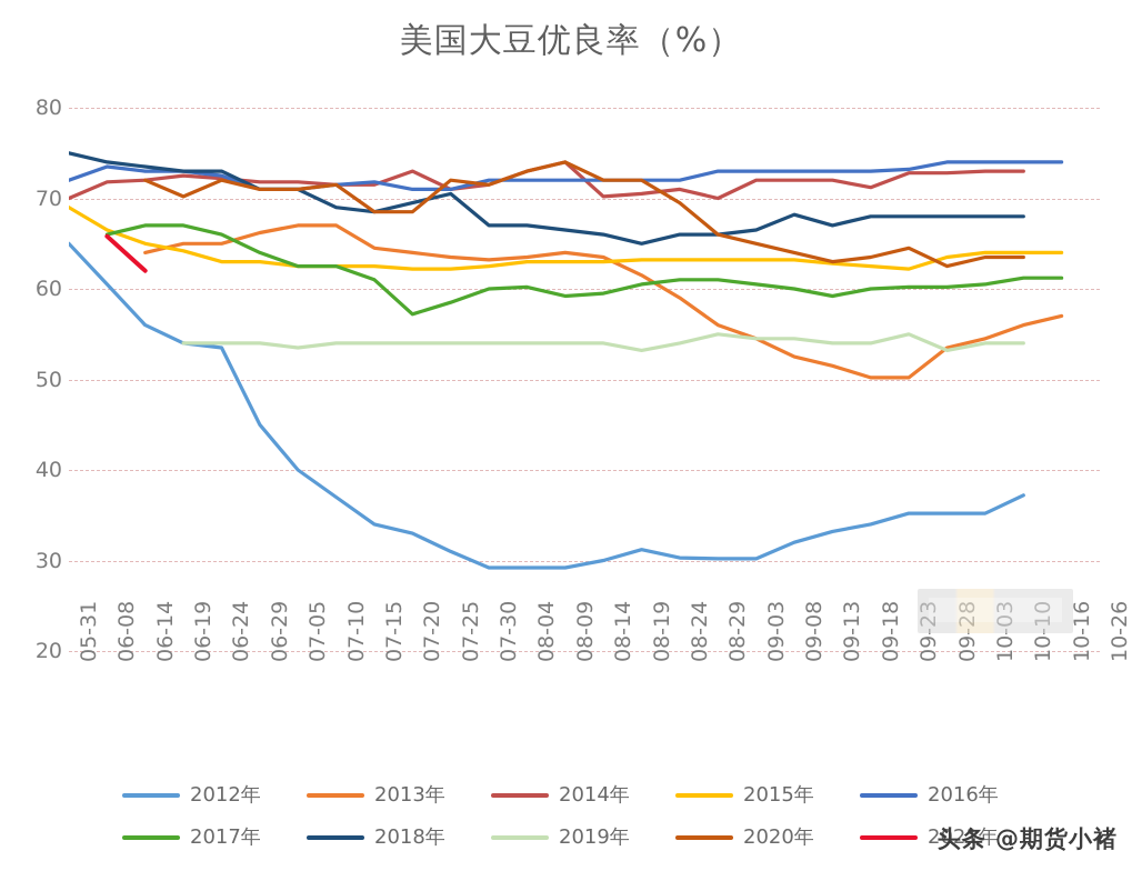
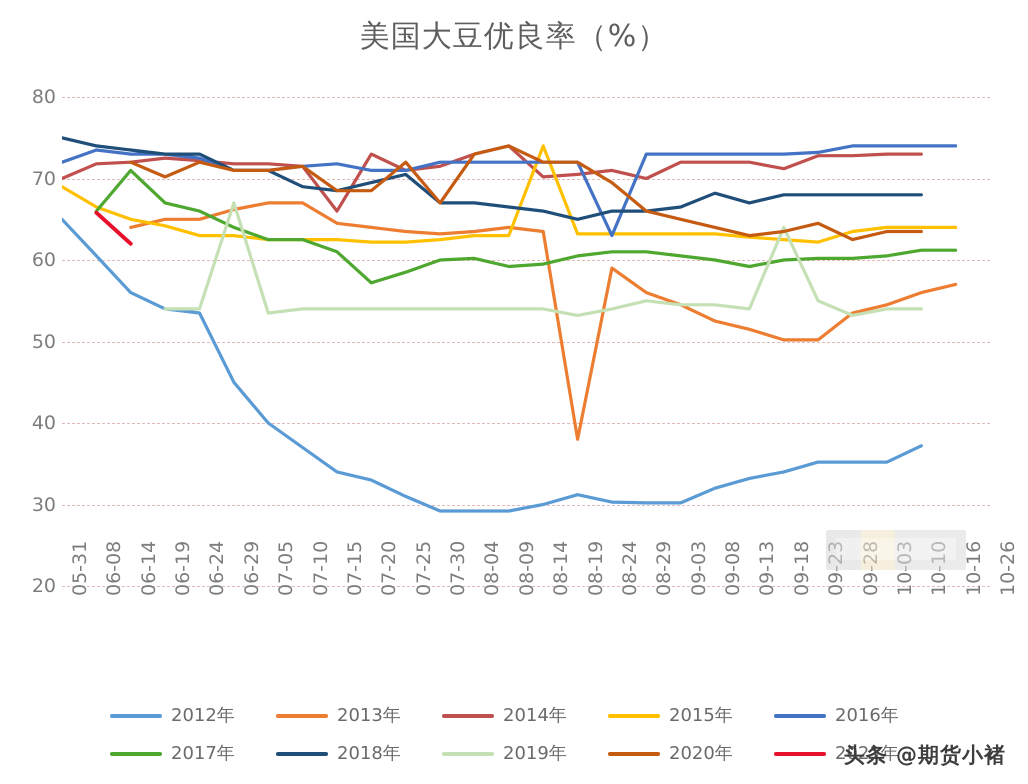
2017年/06-14: 67 -> 71
2019年/06-29: 54 -> 67
2014年/07-15: 72 -> 66
2020年/07-30: 72 -> 67
2015年/08-14: 63 -> 74
2013年/08-19: 62 -> 38
2016年/08-24: 72 -> 63
2019年/09-18: 54 -> 64
